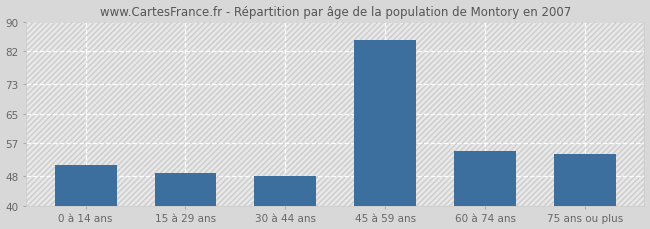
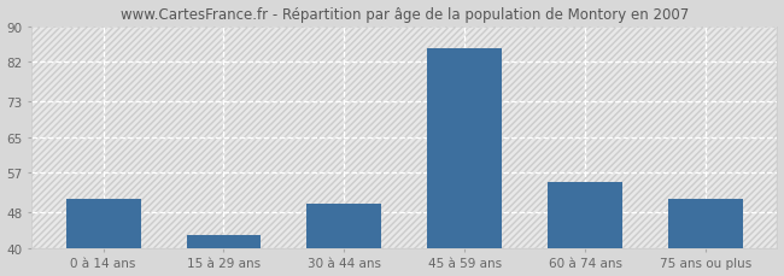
15 à 29 ans: 49 -> 43
30 à 44 ans: 48 -> 50
75 ans ou plus: 54 -> 51
